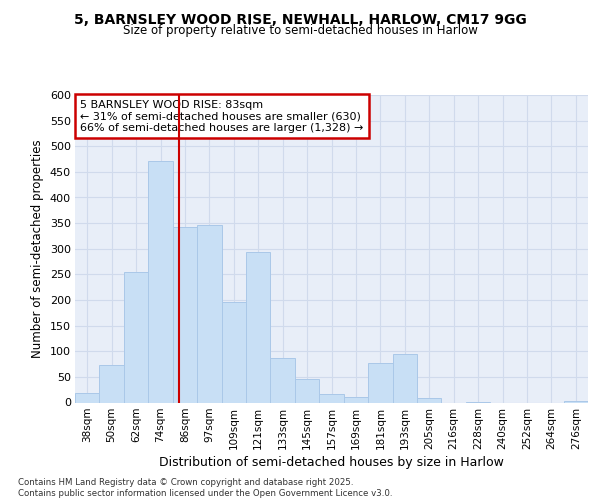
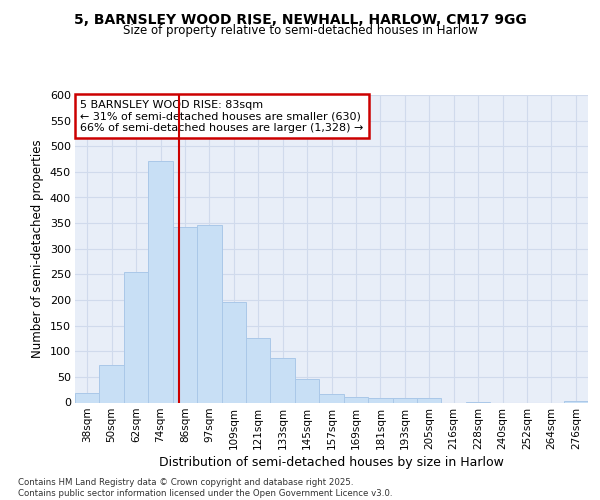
121sqm: 294 -> 126
181sqm: 78 -> 8
193sqm: 94 -> 8
